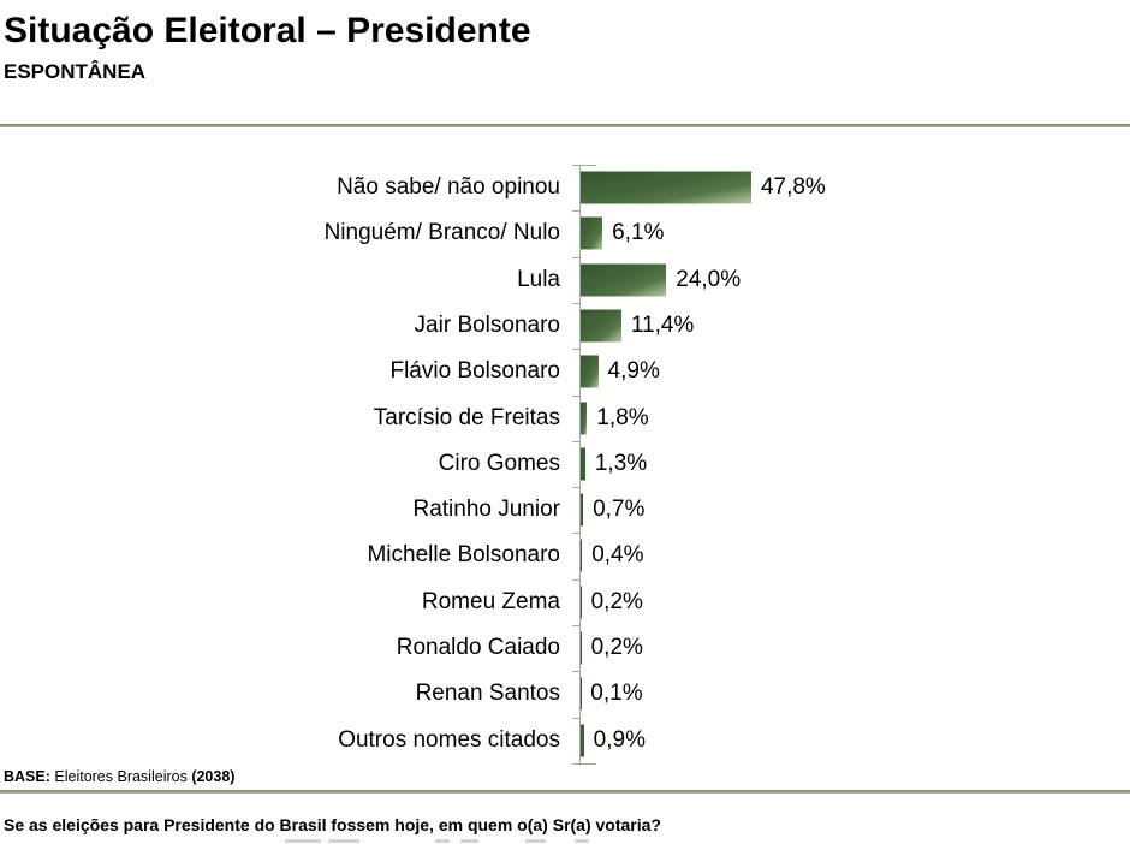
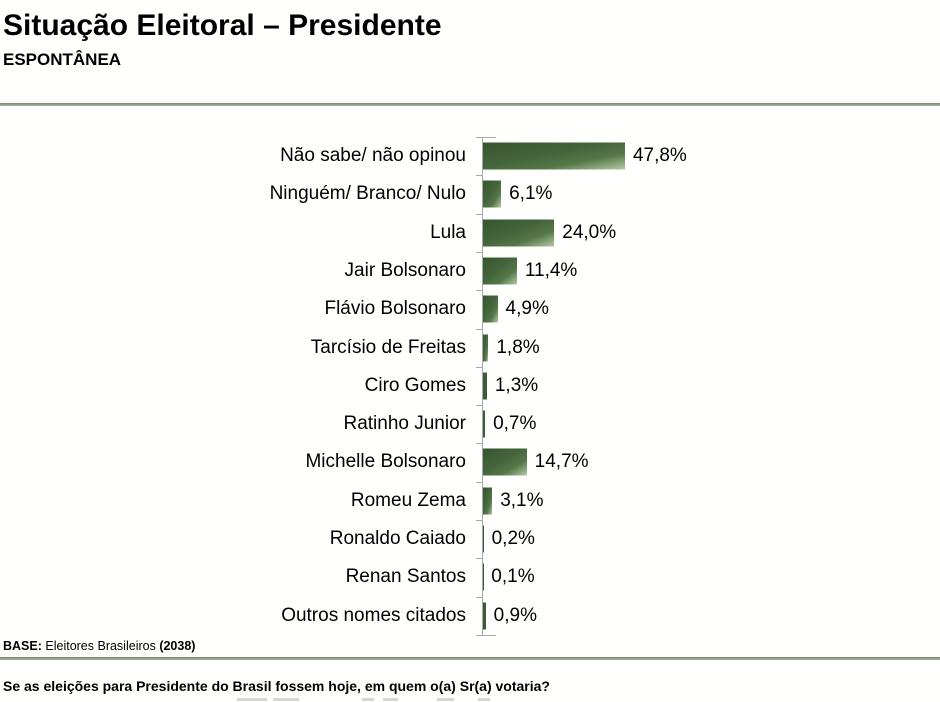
Michelle Bolsonaro: 0,4% -> 14,7%
Romeu Zema: 0,2% -> 3,1%
